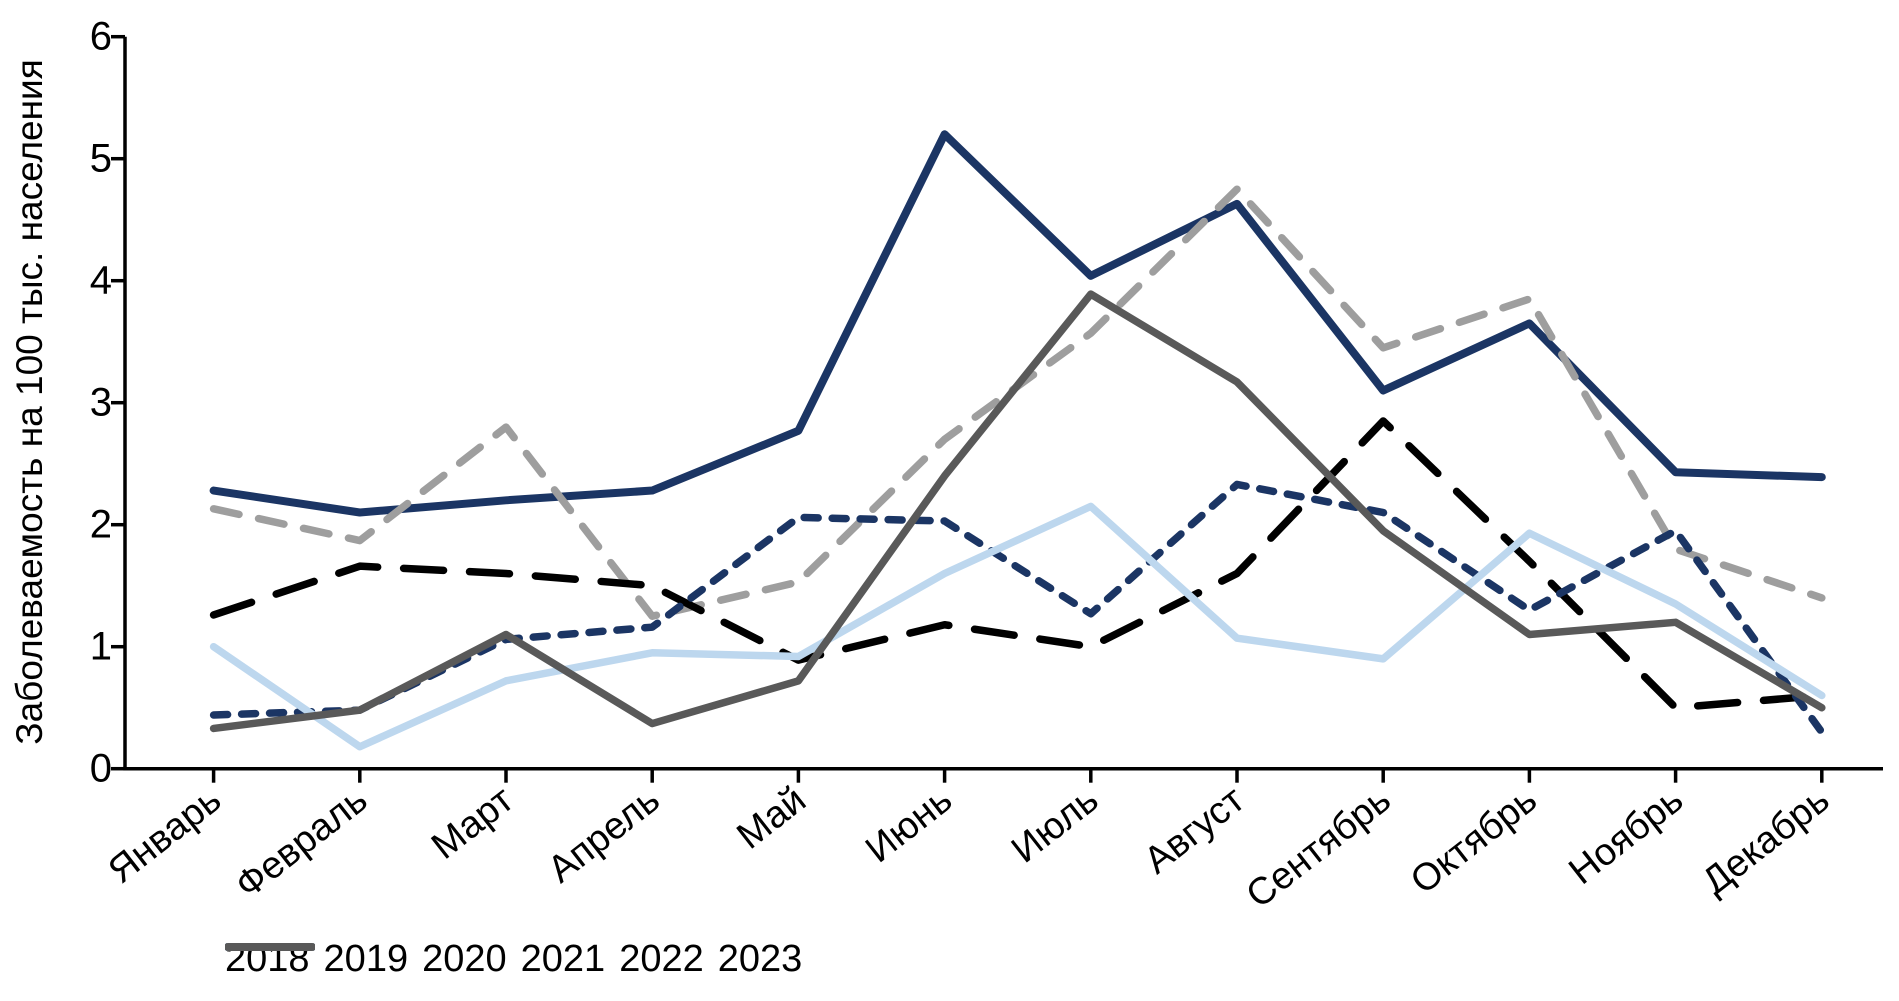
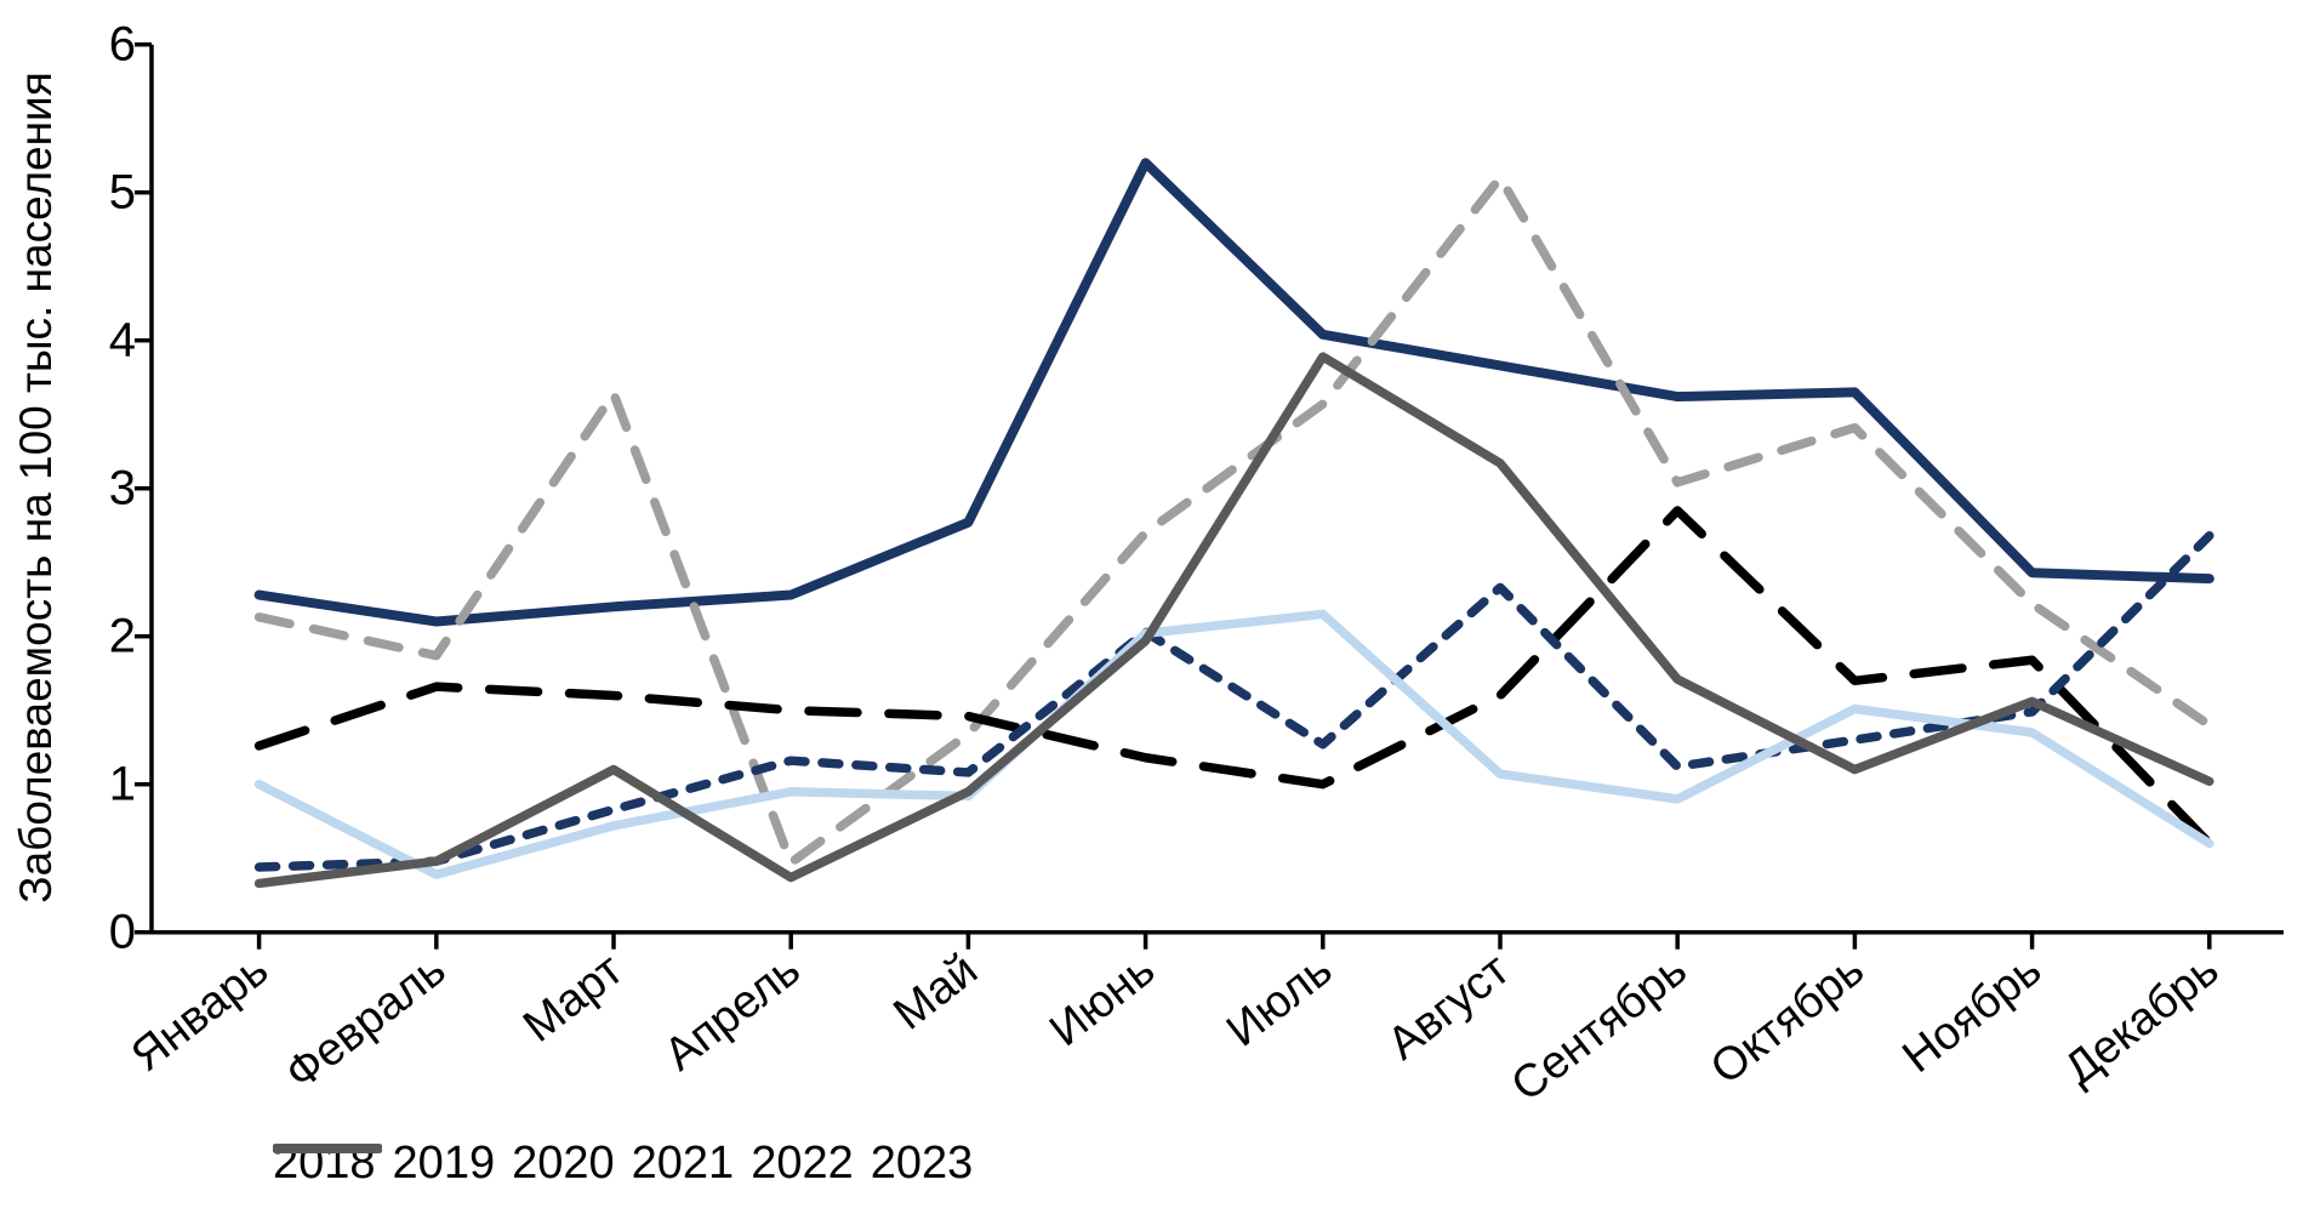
2022/Февраль: 0.18 -> 0.39
2019/Март: 2.80 -> 3.64
2021/Март: 1.06 -> 0.83
2019/Апрель: 1.25 -> 0.47
2019/Май: 1.53 -> 1.34
2020/Май: 0.89 -> 1.46
2021/Май: 2.06 -> 1.08
2023/Май: 0.72 -> 0.95
2022/Июнь: 1.60 -> 2.02
2023/Июнь: 2.40 -> 1.97
2018/Август: 4.63 -> 3.83
2019/Август: 4.75 -> 5.10
2018/Сентябрь: 3.10 -> 3.62
2019/Сентябрь: 3.45 -> 3.04
2021/Сентябрь: 2.10 -> 1.12
2023/Сентябрь: 1.95 -> 1.71
2019/Октябрь: 3.85 -> 3.41
2022/Октябрь: 1.93 -> 1.51
2019/Ноябрь: 1.80 -> 2.22
2020/Ноябрь: 0.50 -> 1.84
2021/Ноябрь: 1.95 -> 1.49
2023/Ноябрь: 1.20 -> 1.56
2021/Декабрь: 0.30 -> 2.68
2023/Декабрь: 0.50 -> 1.02
